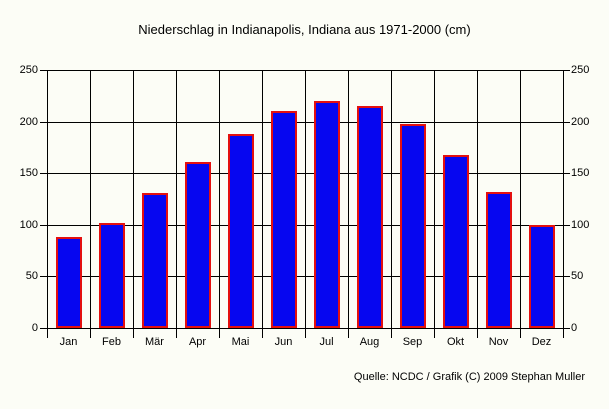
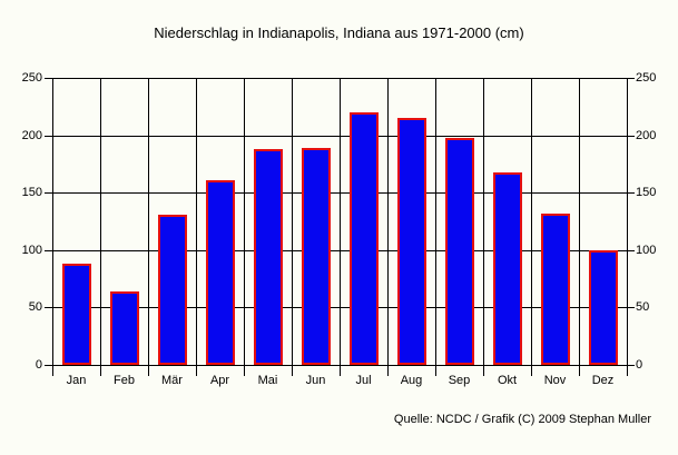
Feb: 102 -> 64
Jun: 210 -> 189
